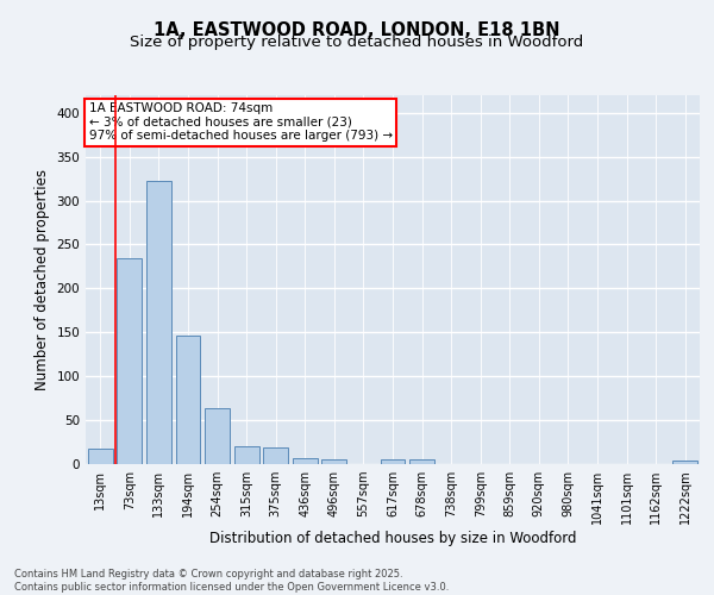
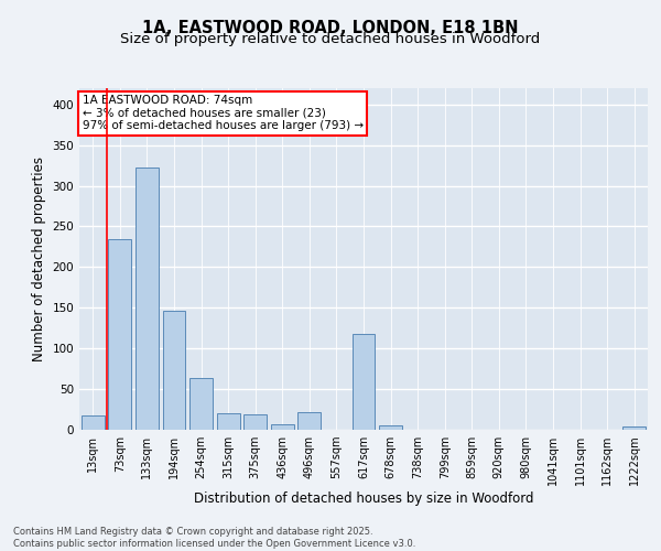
496sqm: 5 -> 22
617sqm: 5 -> 118
